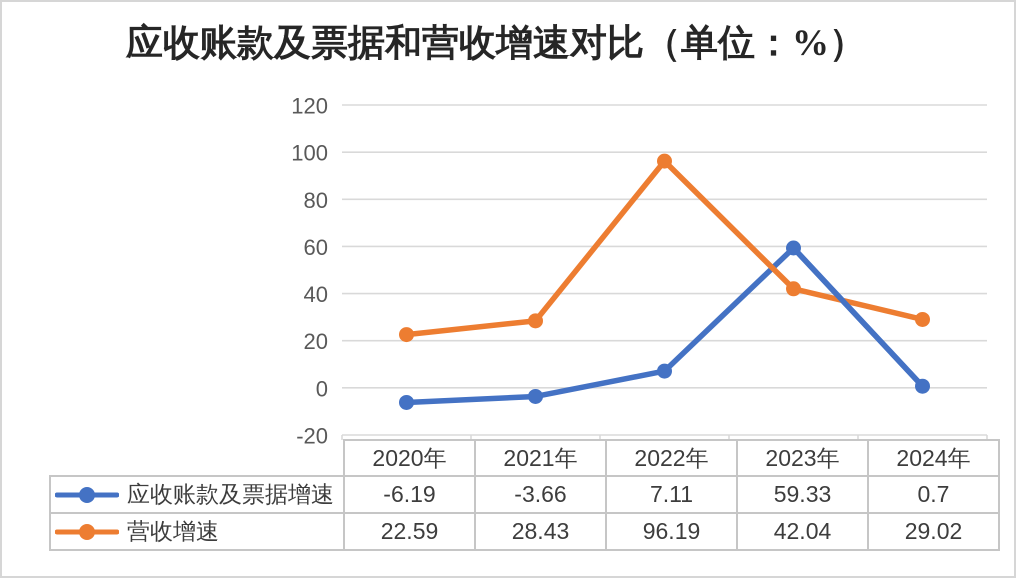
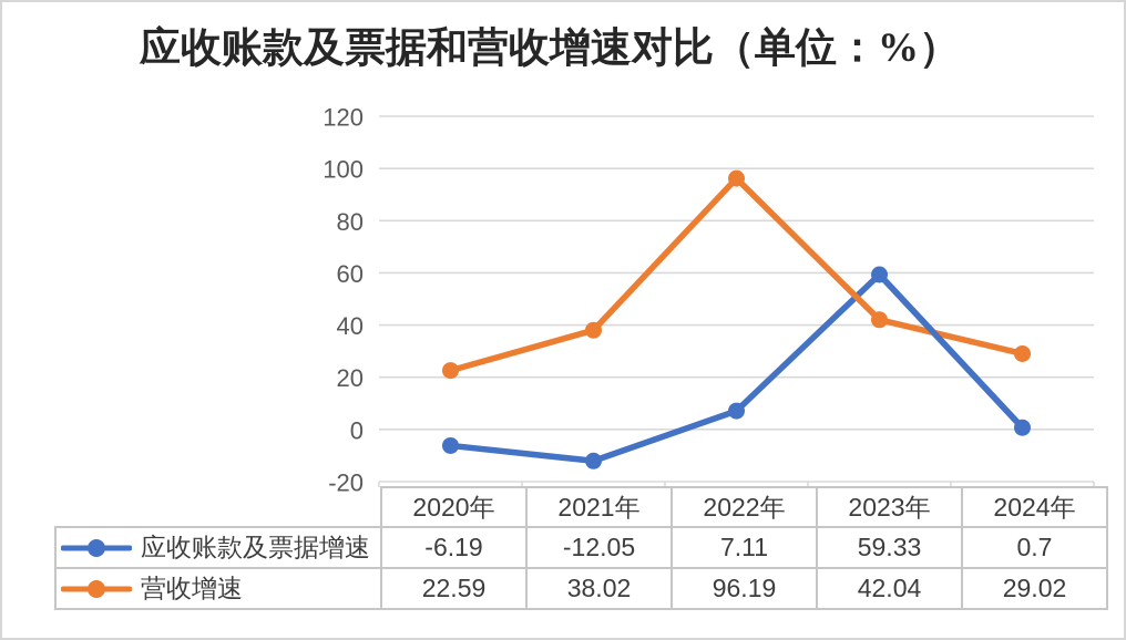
应收账款及票据增速/2021年: -3.66 -> -12.05
营收增速/2021年: 28.43 -> 38.02
